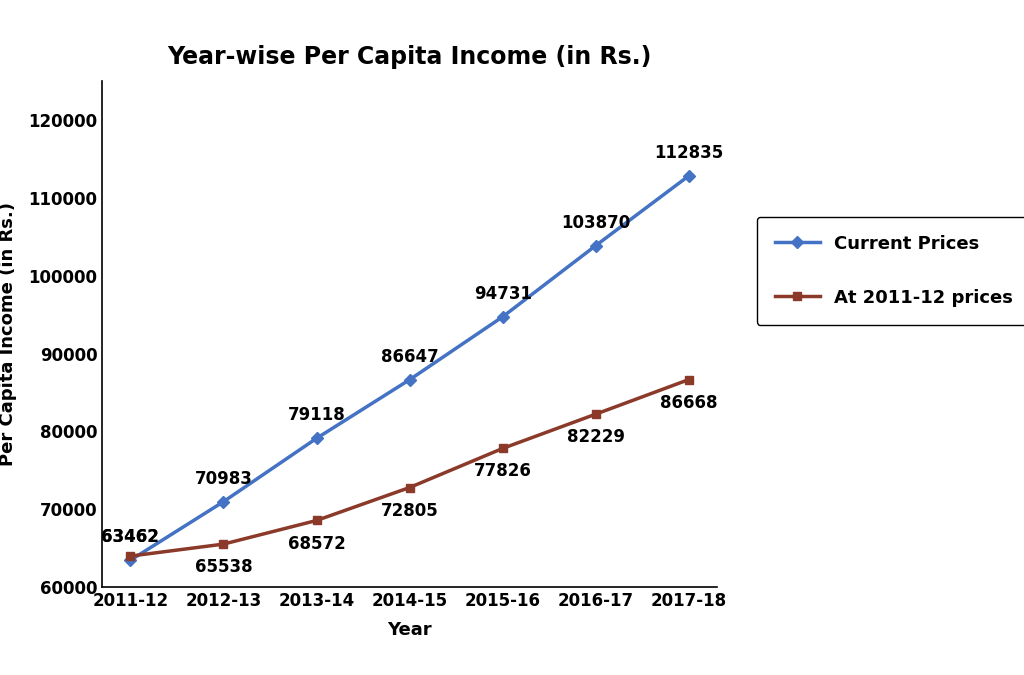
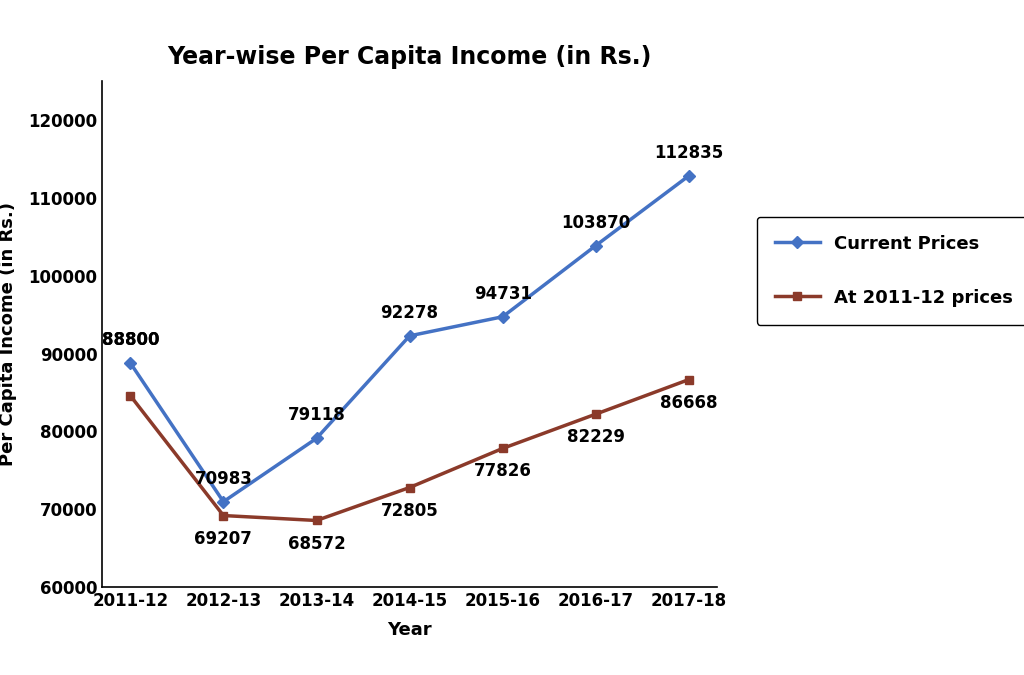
Current Prices/2011-12: 63500 -> 88800
At 2011-12 prices/2011-12: 64000 -> 84600
At 2011-12 prices/2012-13: 65538 -> 69207
Current Prices/2014-15: 86647 -> 92278
